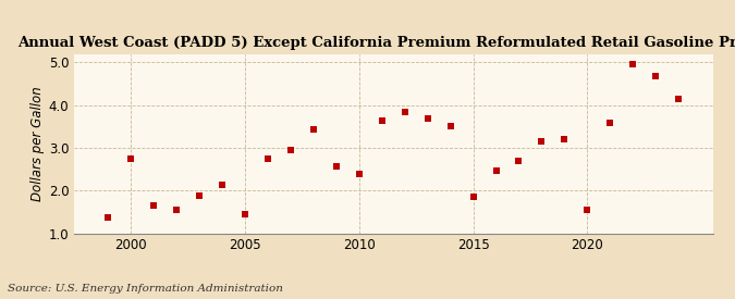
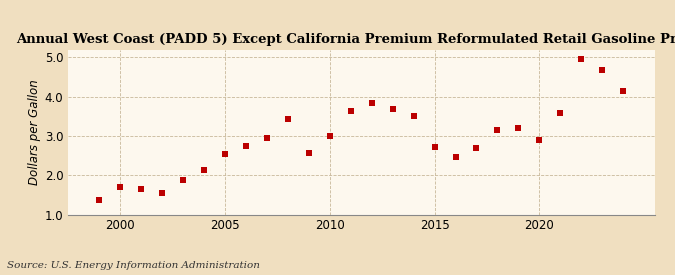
2000: 2.75 -> 1.69
2005: 1.45 -> 2.53
2010: 2.40 -> 3.00
2015: 1.85 -> 2.72
2020: 1.55 -> 2.90
